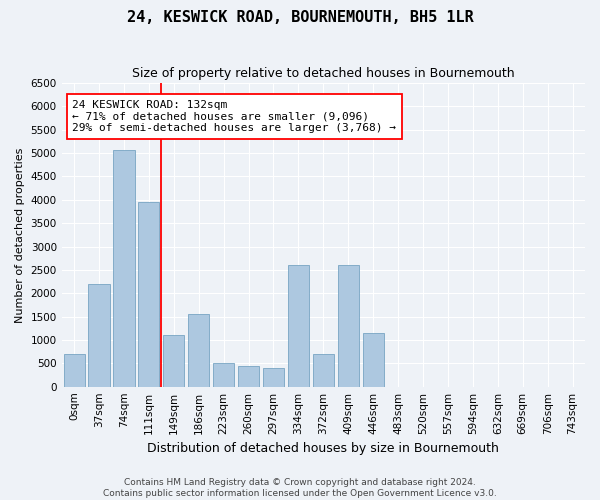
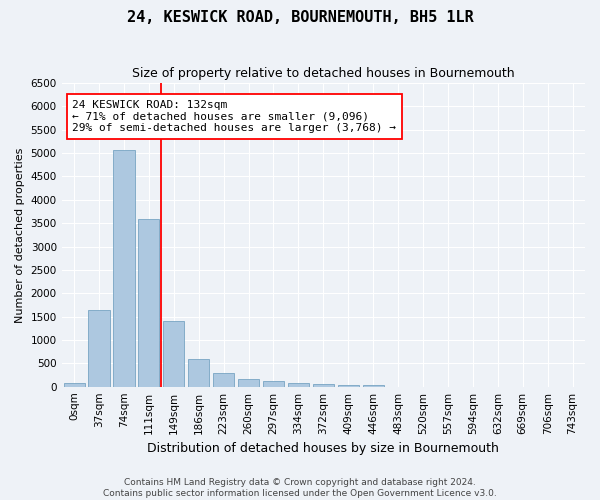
0sqm: 700 -> 80
37sqm: 2200 -> 1650
111sqm: 3950 -> 3600
149sqm: 1100 -> 1400
186sqm: 1550 -> 600
223sqm: 500 -> 300
260sqm: 450 -> 160
297sqm: 400 -> 120
334sqm: 2600 -> 70
372sqm: 700 -> 60
409sqm: 2600 -> 40
446sqm: 1150 -> 40
